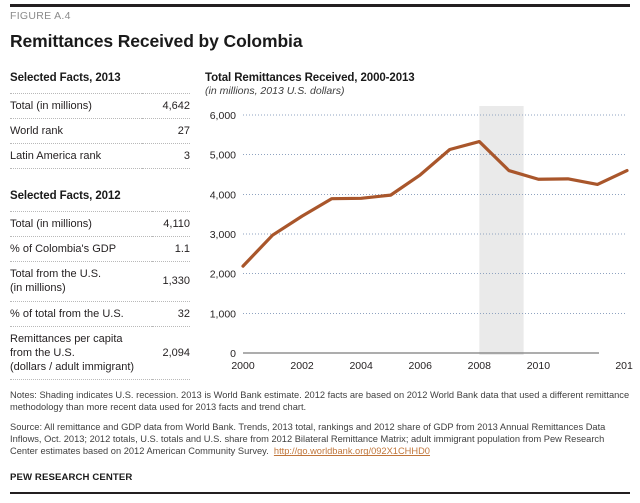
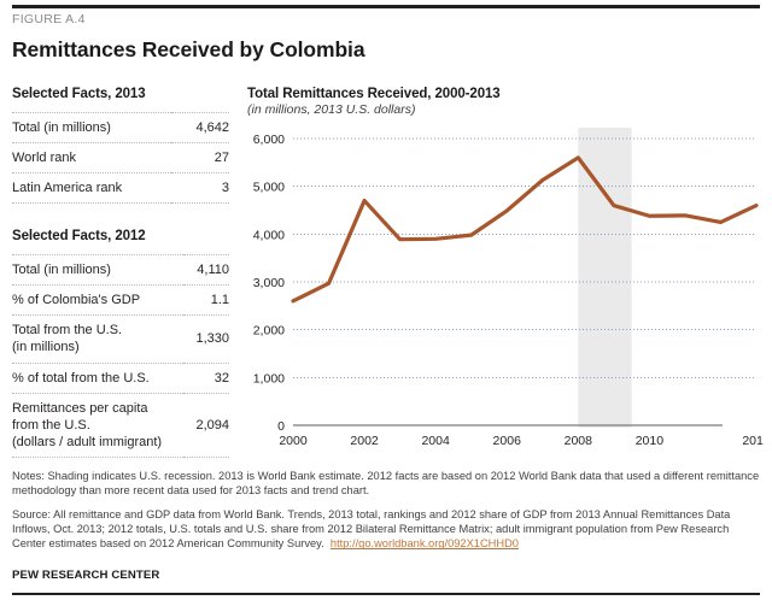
2000: 2200 -> 2600
2002: 3400 -> 4700
2008: 5300 -> 5600
